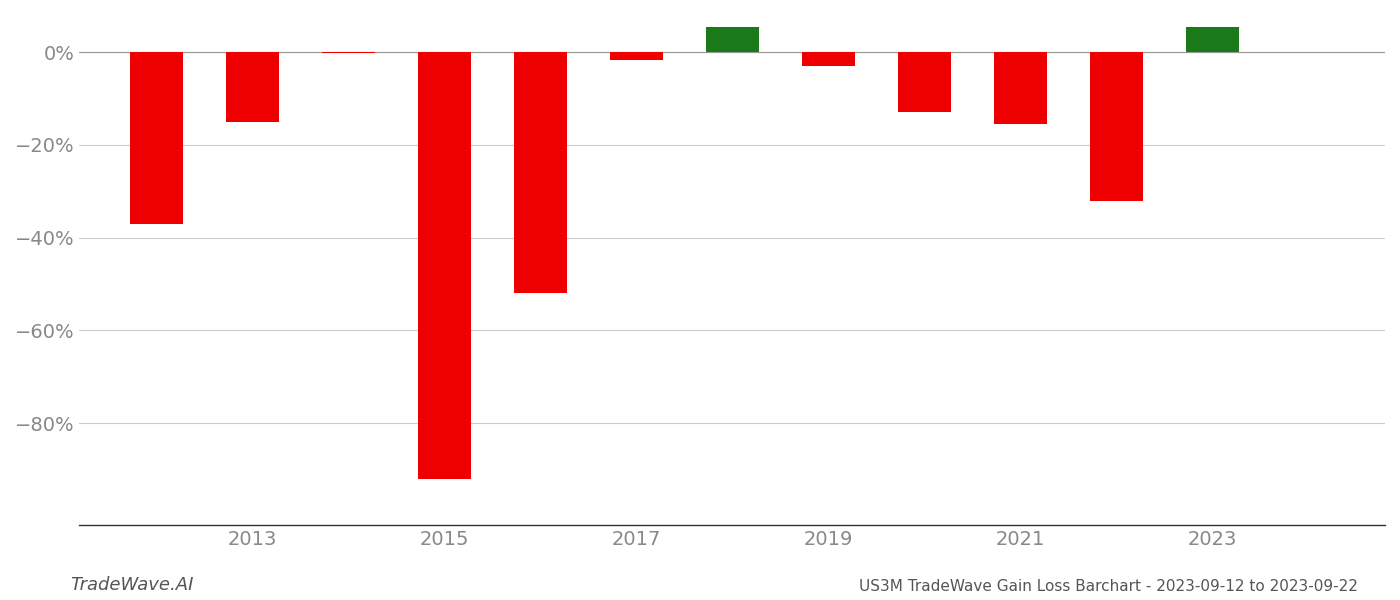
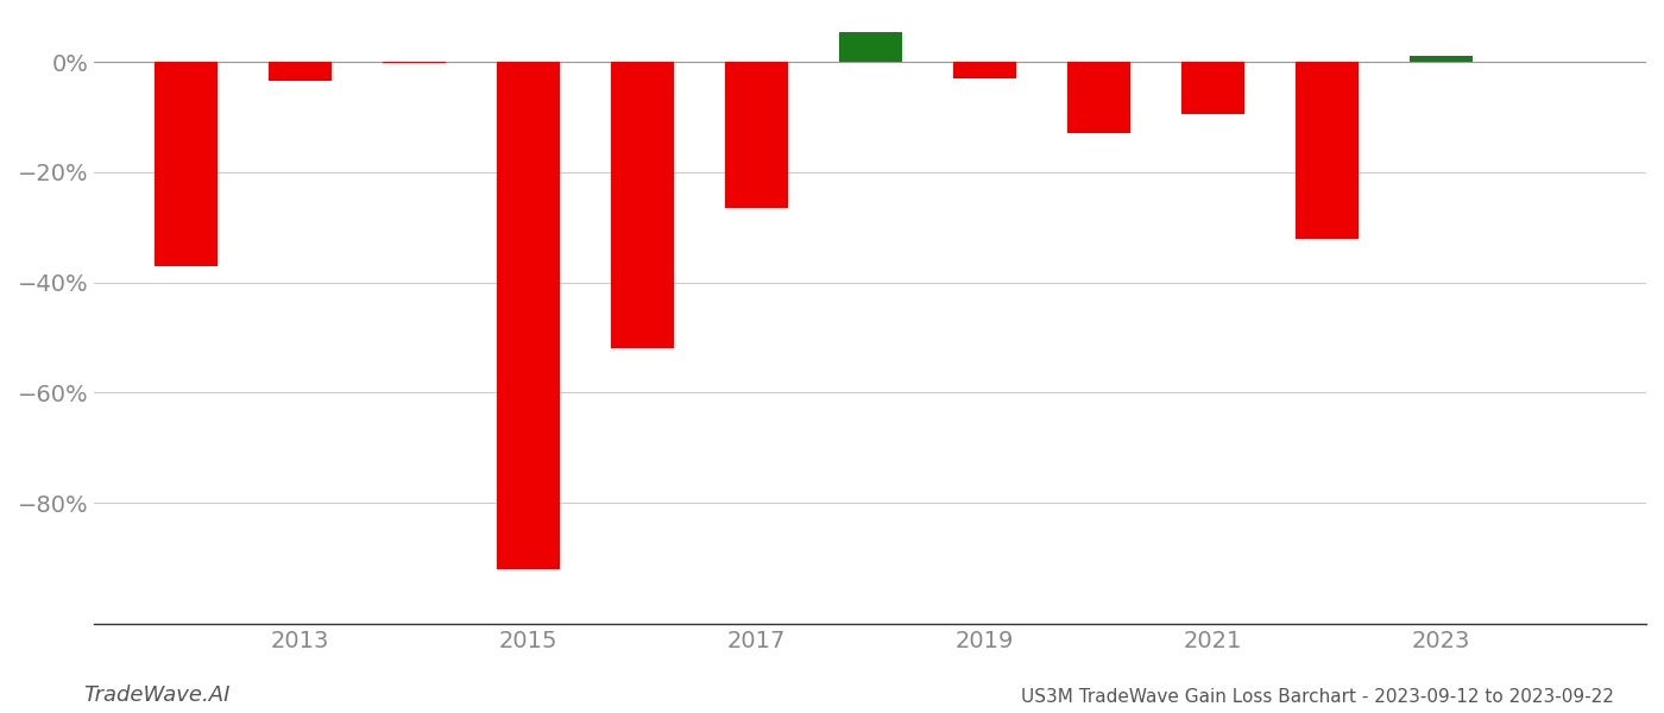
2013: -15.0% -> -3.5%
2017: -1.8% -> -26.5%
2021: -15.5% -> -9.5%
2023: 5.5% -> 1.0%
